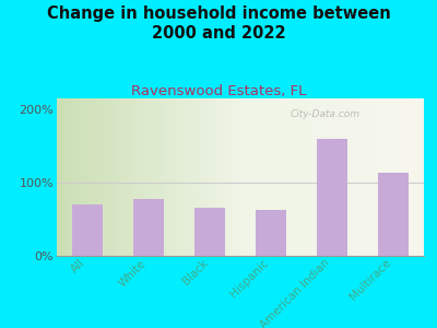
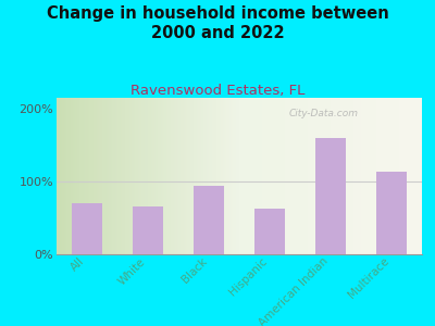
White: 78% -> 66%
Black: 65% -> 94%
